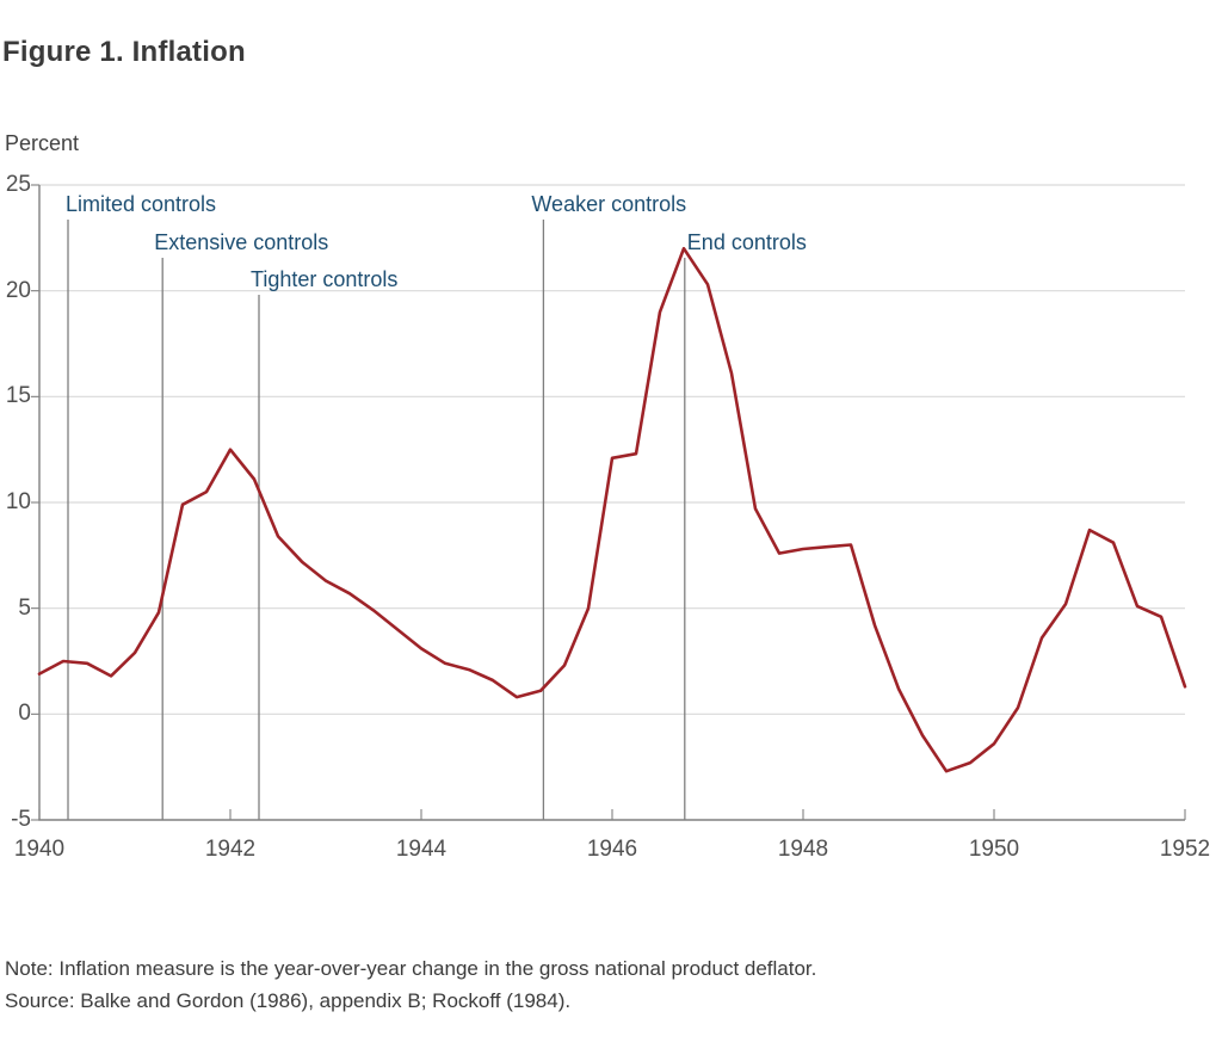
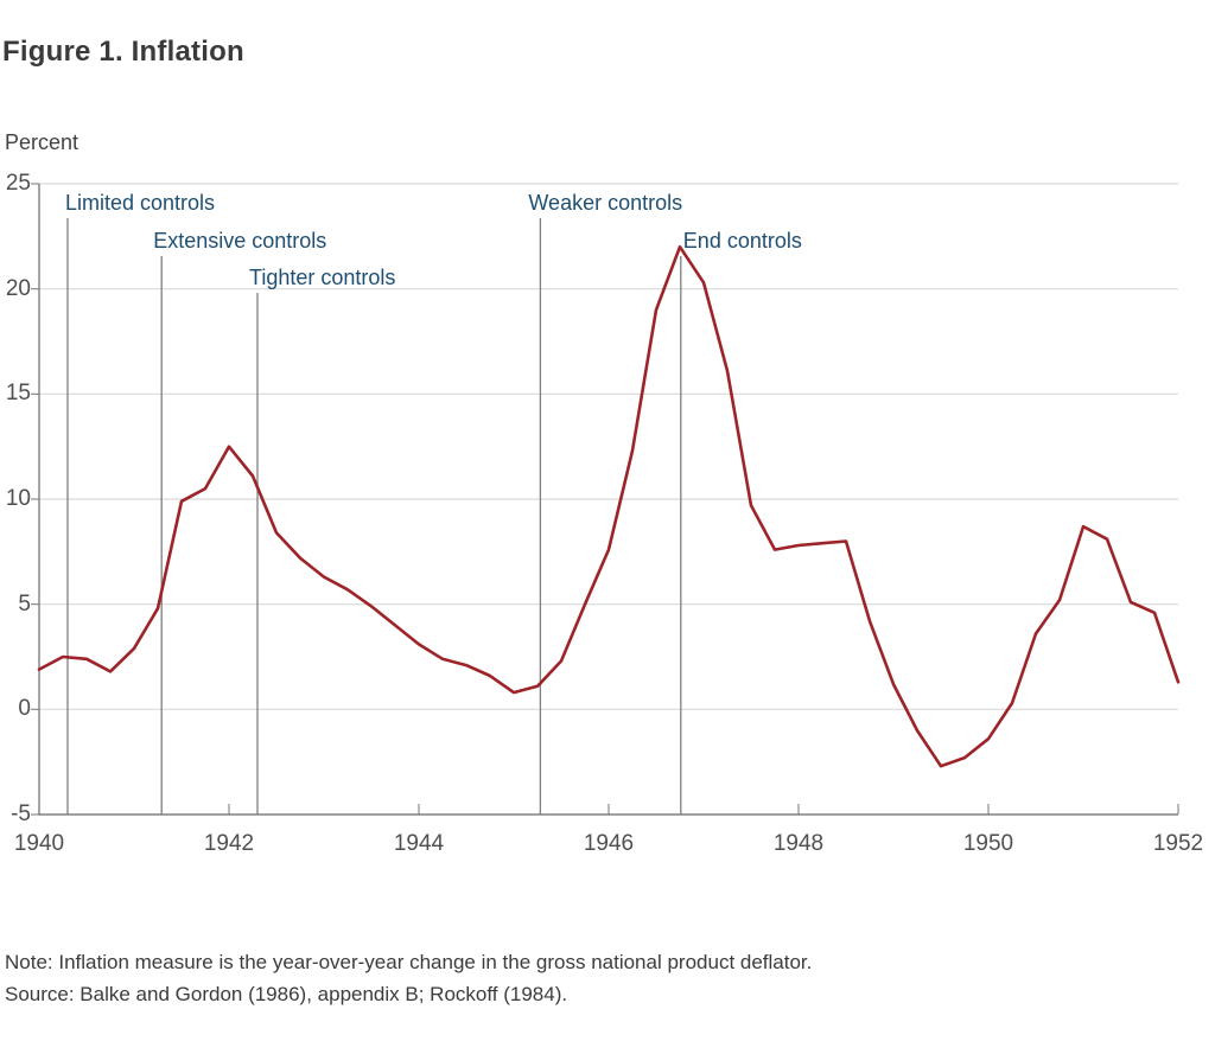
1946: 12.1 -> 7.6
